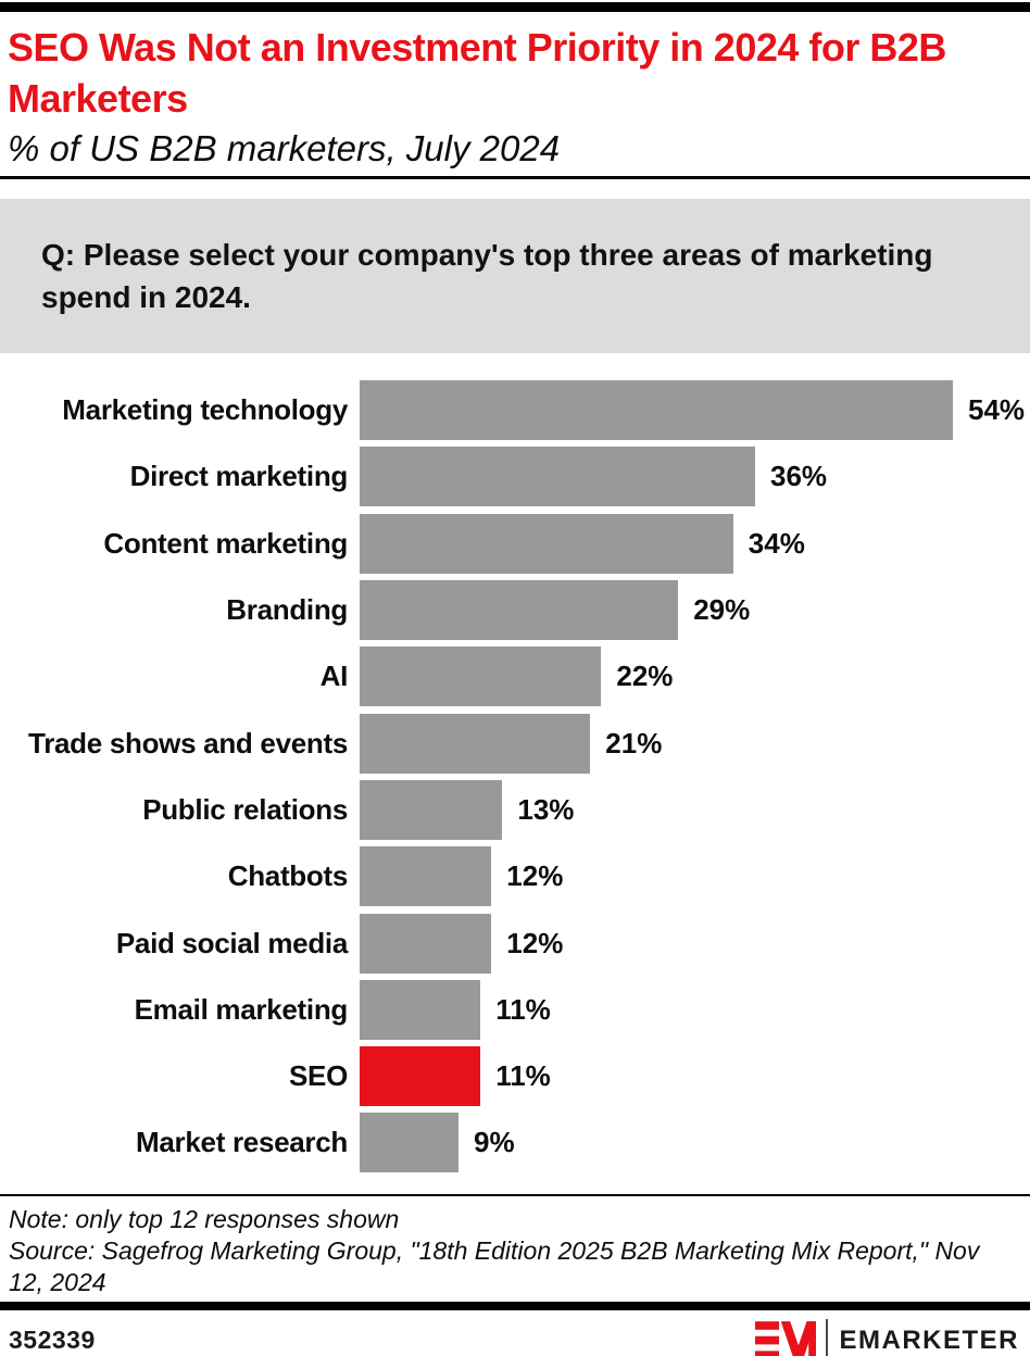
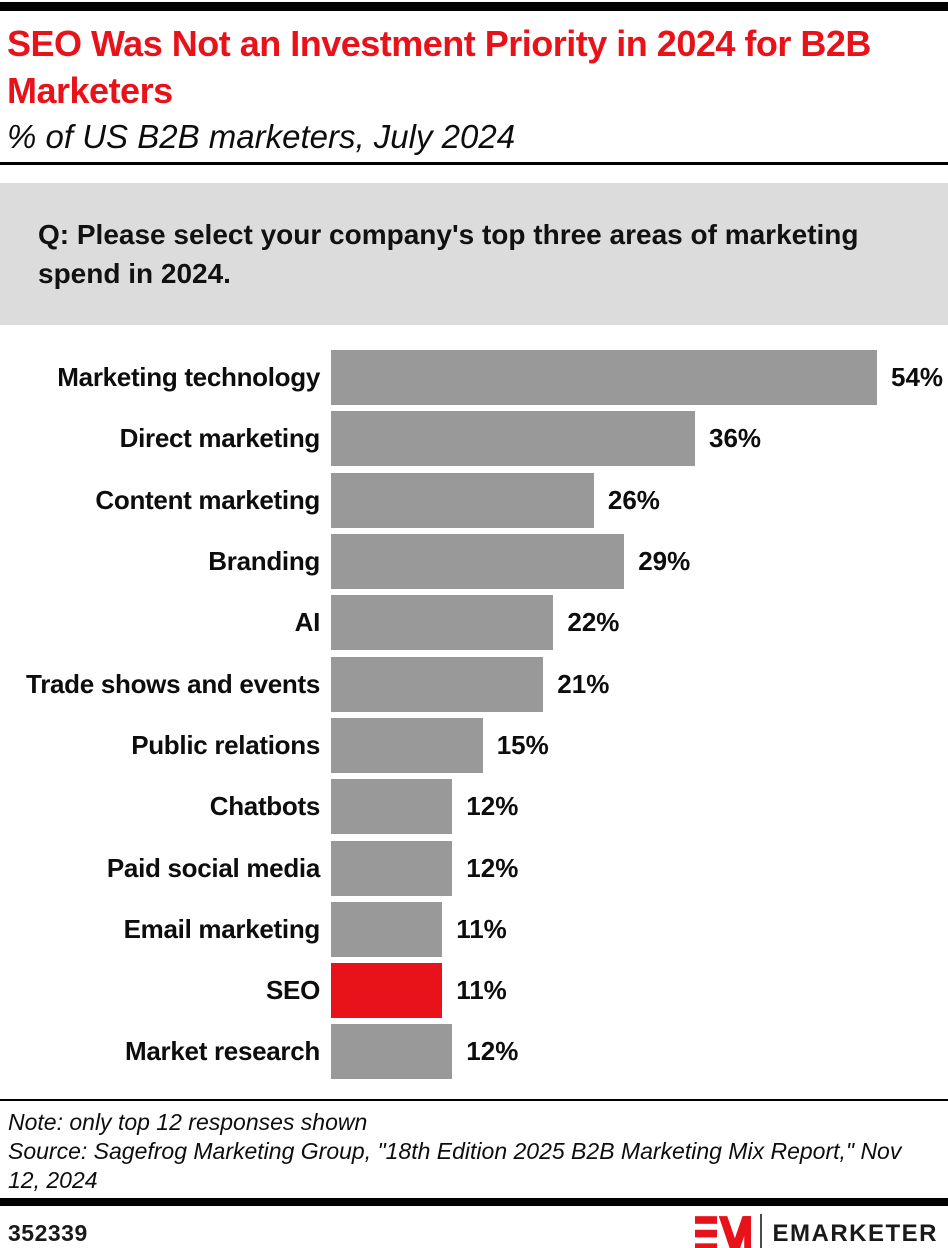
Content marketing: 34% -> 26%
Public relations: 13% -> 15%
Market research: 9% -> 12%
